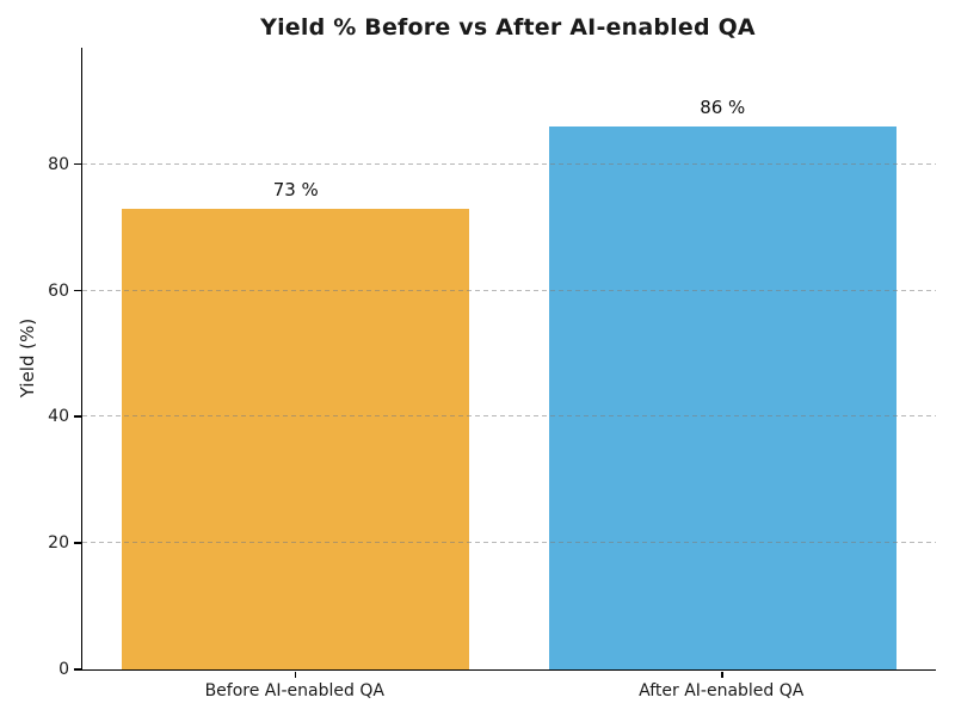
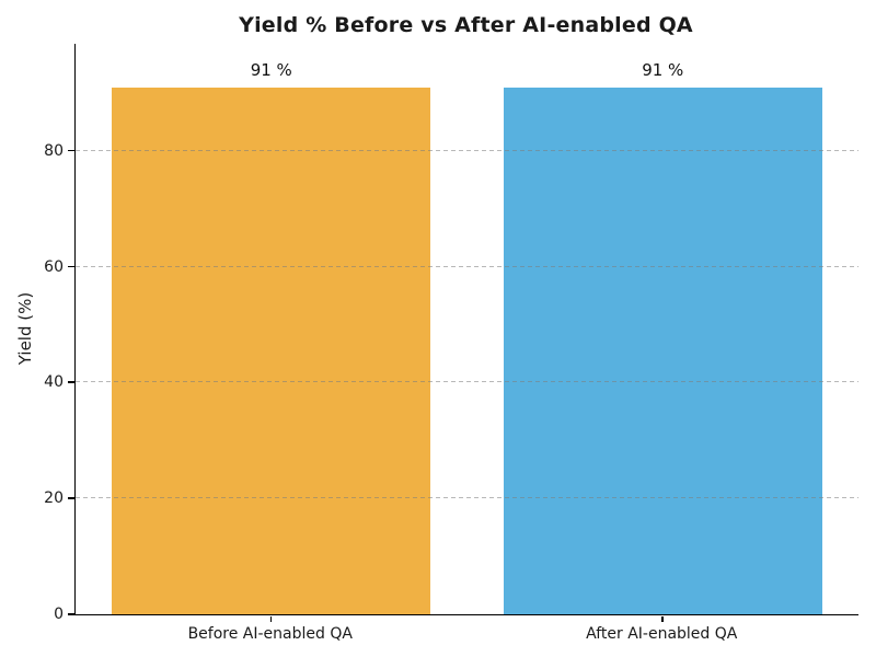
Before AI-enabled QA: 73 -> 91
After AI-enabled QA: 86 -> 91
